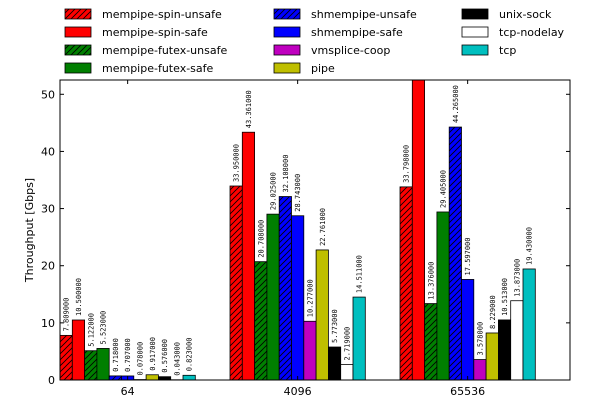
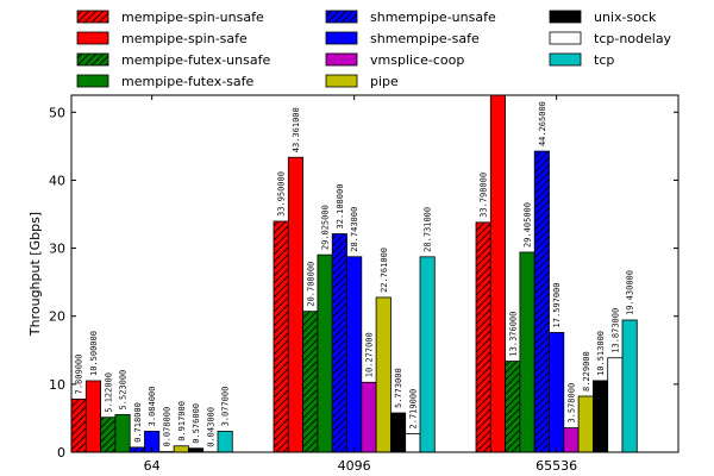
shmempipe-safe/64: 0.707000 -> 3.084000
tcp/64: 0.823000 -> 3.077000
tcp/4096: 14.511000 -> 28.731000
